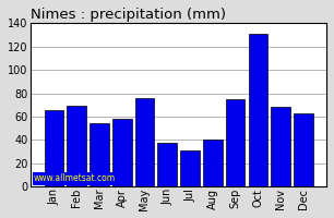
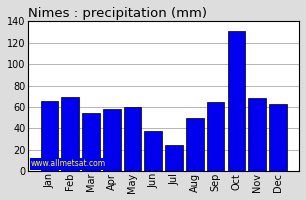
May: 76 -> 60
Jul: 31 -> 25
Aug: 40 -> 50
Sep: 75 -> 65
